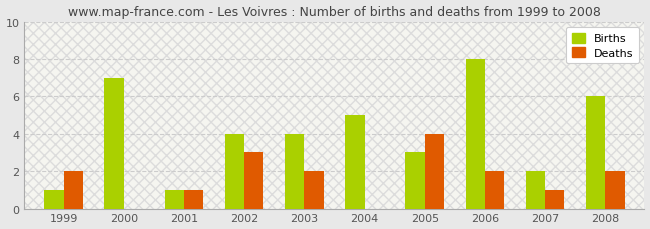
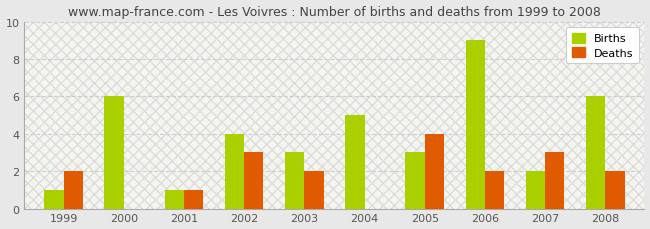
Births/2000: 7 -> 6
Births/2003: 4 -> 3
Births/2006: 8 -> 9
Deaths/2007: 1 -> 3
